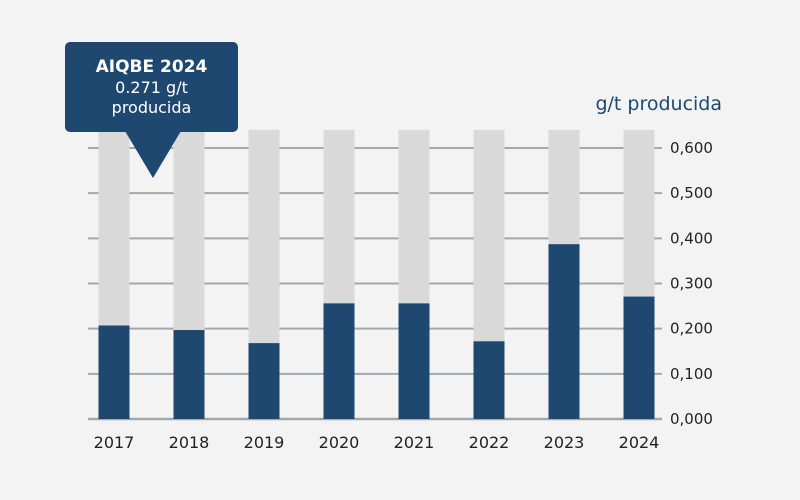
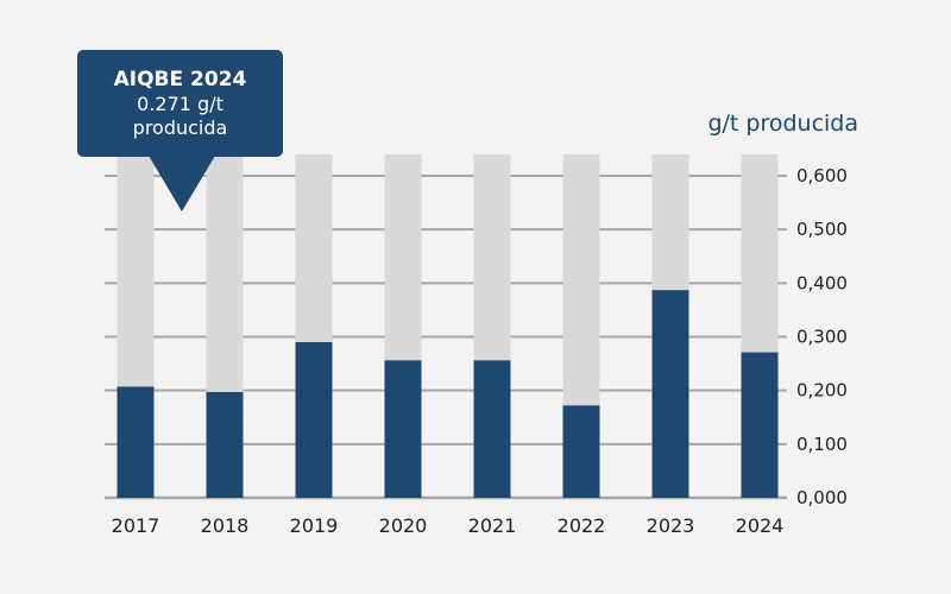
2019: 0,17 -> 0,29
